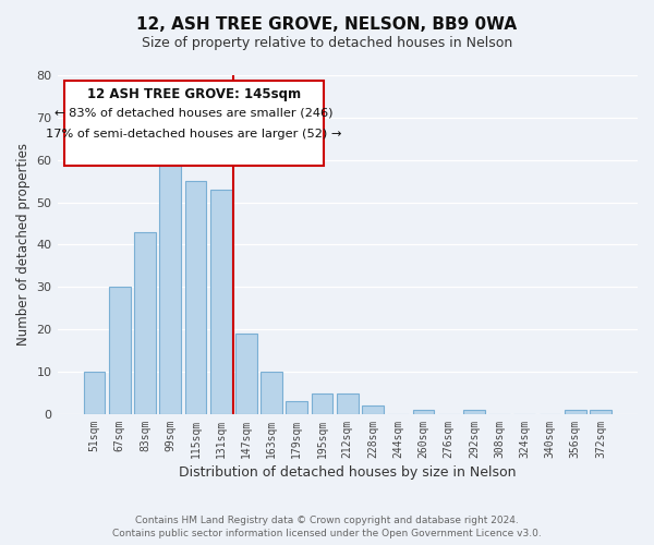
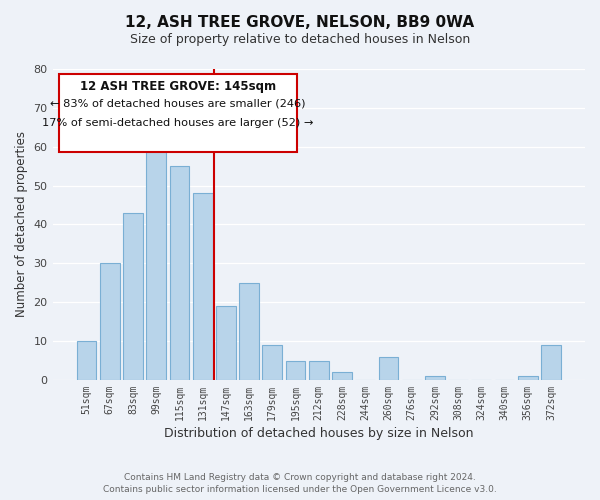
131sqm: 53 -> 48
163sqm: 10 -> 25
179sqm: 3 -> 9
260sqm: 1 -> 6
372sqm: 1 -> 9
